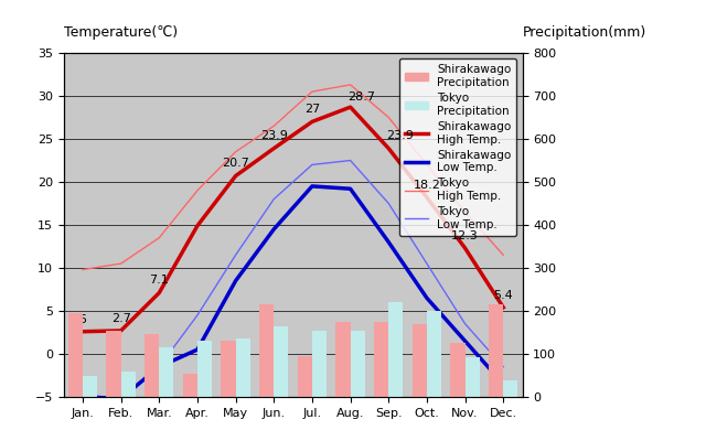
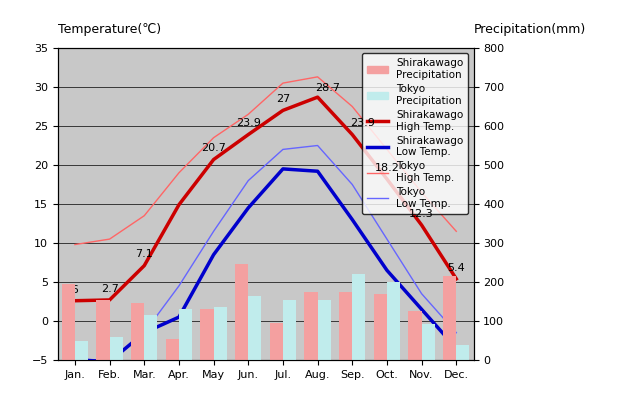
Shirakawago Precipitation/Jun.: 215 -> 245
